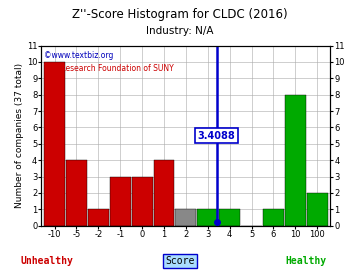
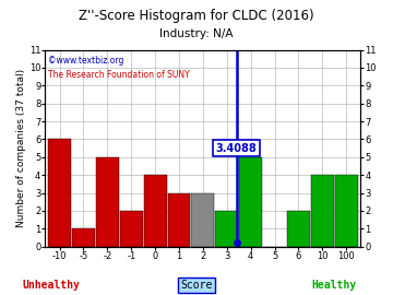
-10: 10 -> 6
-5: 4 -> 1
-2: 1 -> 5
-1: 3 -> 2
0: 3 -> 4
1: 4 -> 3
2: 1 -> 3
3: 1 -> 2
4: 1 -> 5
6: 1 -> 2
10: 8 -> 4
100: 2 -> 4
